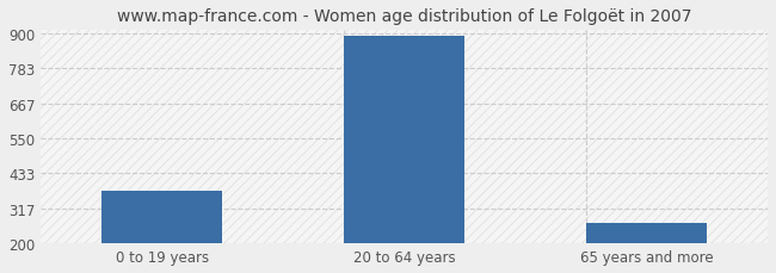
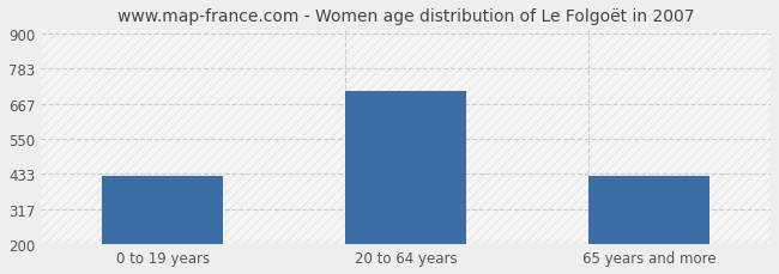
0 to 19 years: 375 -> 425
20 to 64 years: 893 -> 710
65 years and more: 270 -> 425
